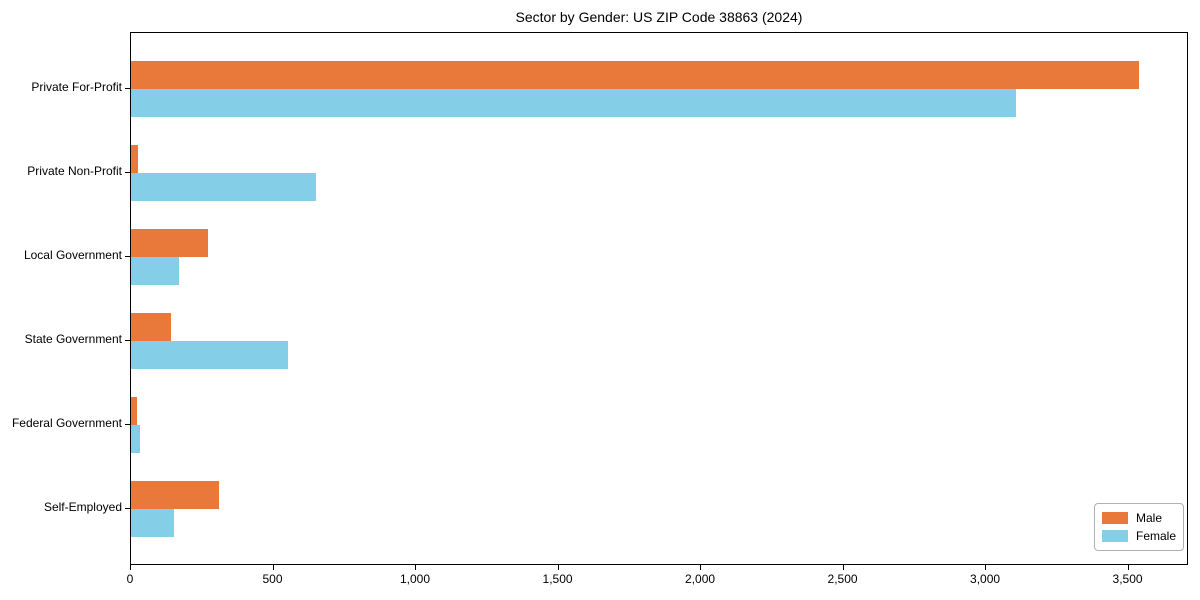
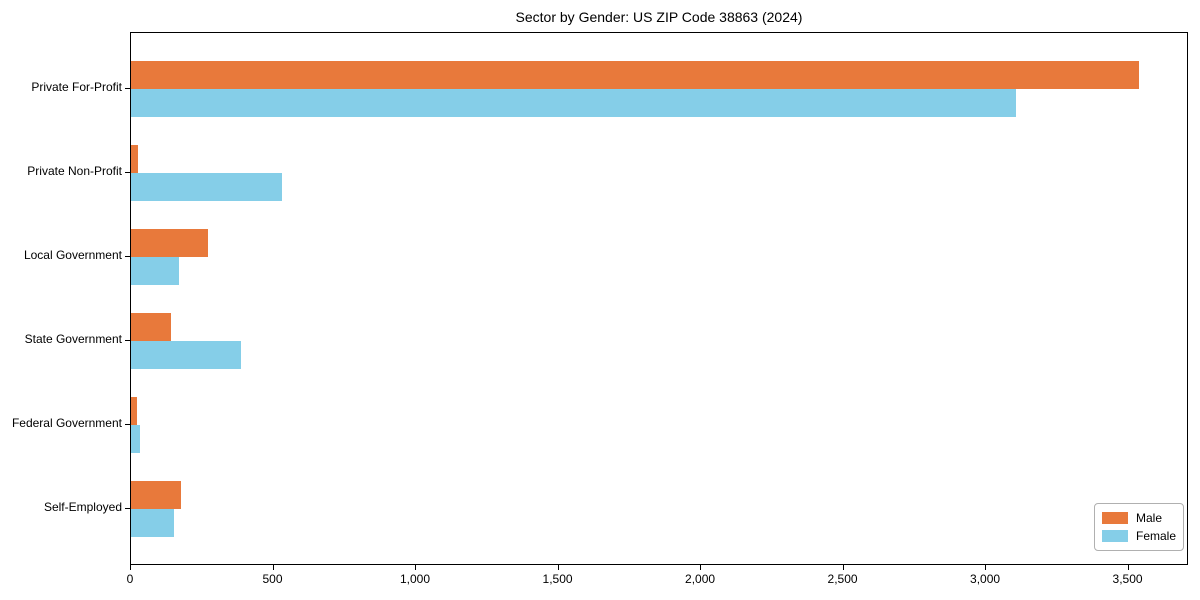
Female/Private Non-Profit: 650 -> 530
Female/State Government: 550 -> 380
Male/Self-Employed: 310 -> 180
